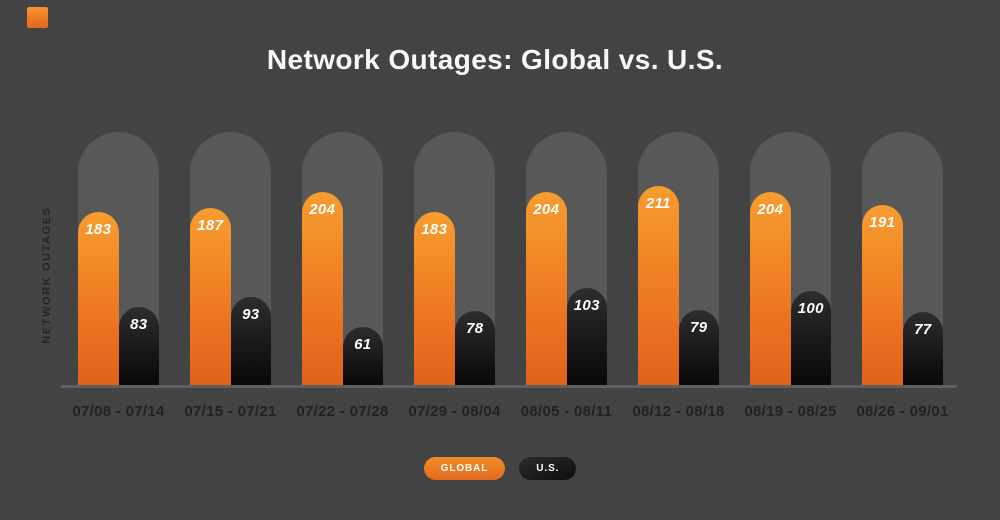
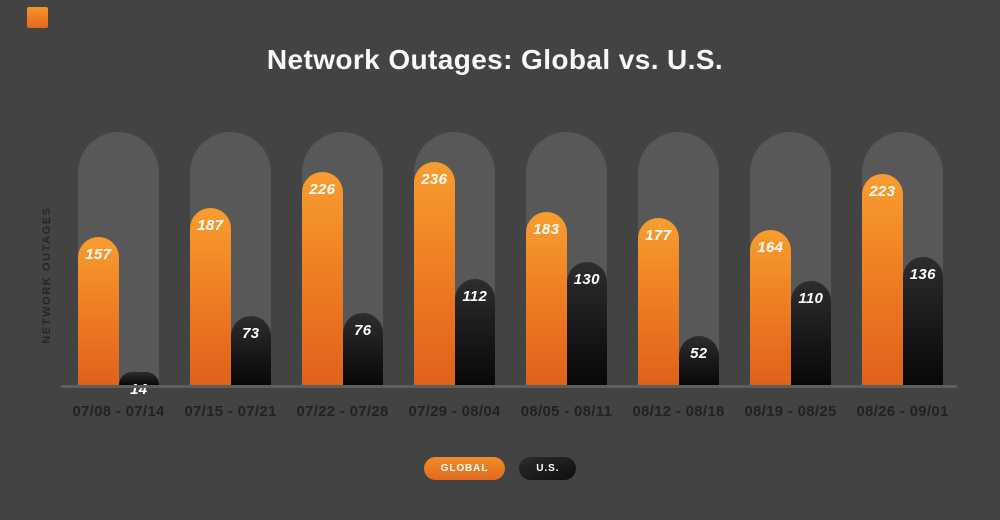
GLOBAL/07/08 - 07/14: 183 -> 157
U.S./07/08 - 07/14: 83 -> 14
U.S./07/15 - 07/21: 93 -> 73
GLOBAL/07/22 - 07/28: 204 -> 226
U.S./07/22 - 07/28: 61 -> 76
GLOBAL/07/29 - 08/04: 183 -> 236
U.S./07/29 - 08/04: 78 -> 112
GLOBAL/08/05 - 08/11: 204 -> 183
U.S./08/05 - 08/11: 103 -> 130
GLOBAL/08/12 - 08/18: 211 -> 177
U.S./08/12 - 08/18: 79 -> 52
GLOBAL/08/19 - 08/25: 204 -> 164
U.S./08/19 - 08/25: 100 -> 110
GLOBAL/08/26 - 09/01: 191 -> 223
U.S./08/26 - 09/01: 77 -> 136
